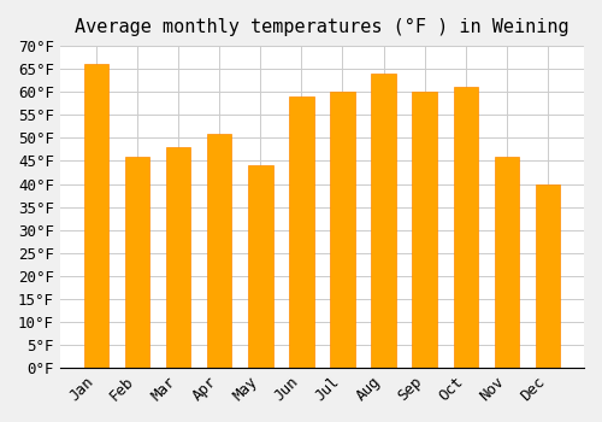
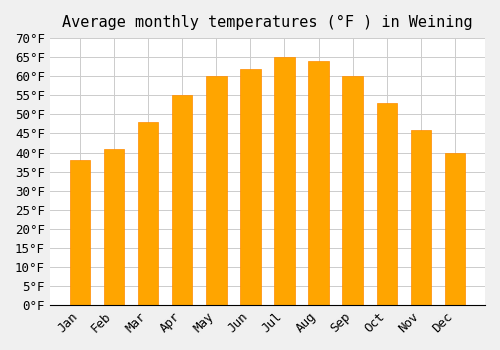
Jan: 66°F -> 38°F
Feb: 46°F -> 41°F
Apr: 51°F -> 55°F
May: 44°F -> 60°F
Jun: 59°F -> 62°F
Jul: 60°F -> 65°F
Oct: 61°F -> 53°F
